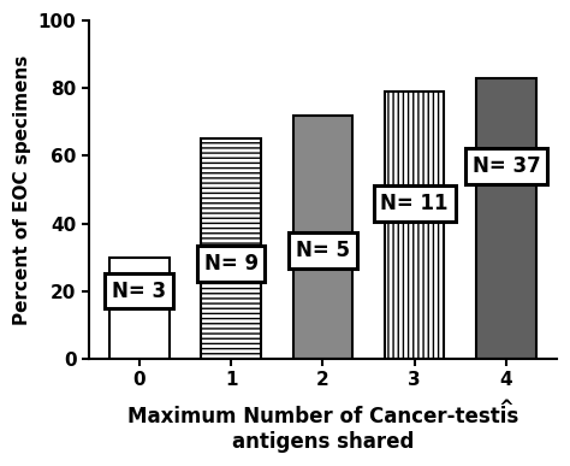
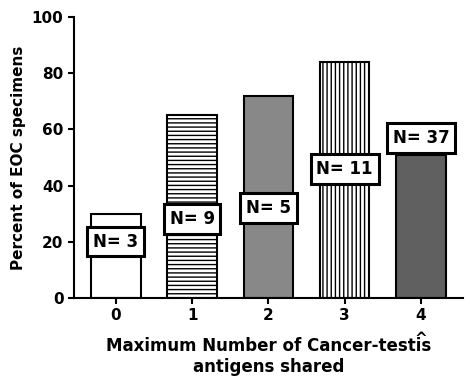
3: 79 -> 84
4: 83 -> 51
